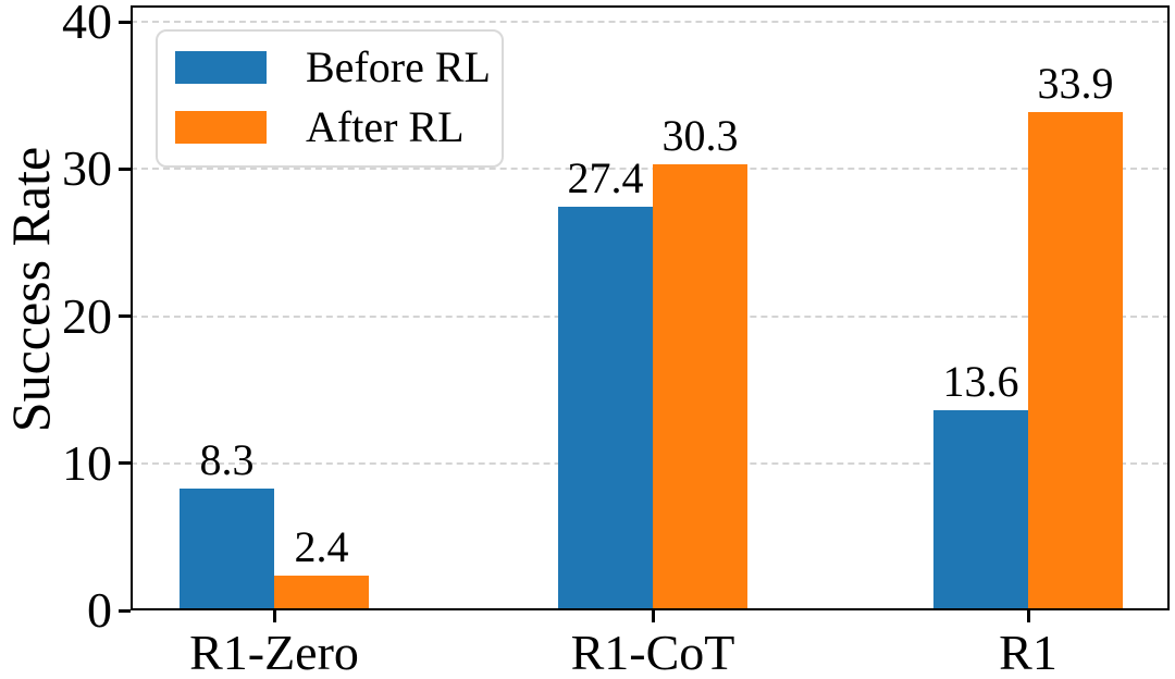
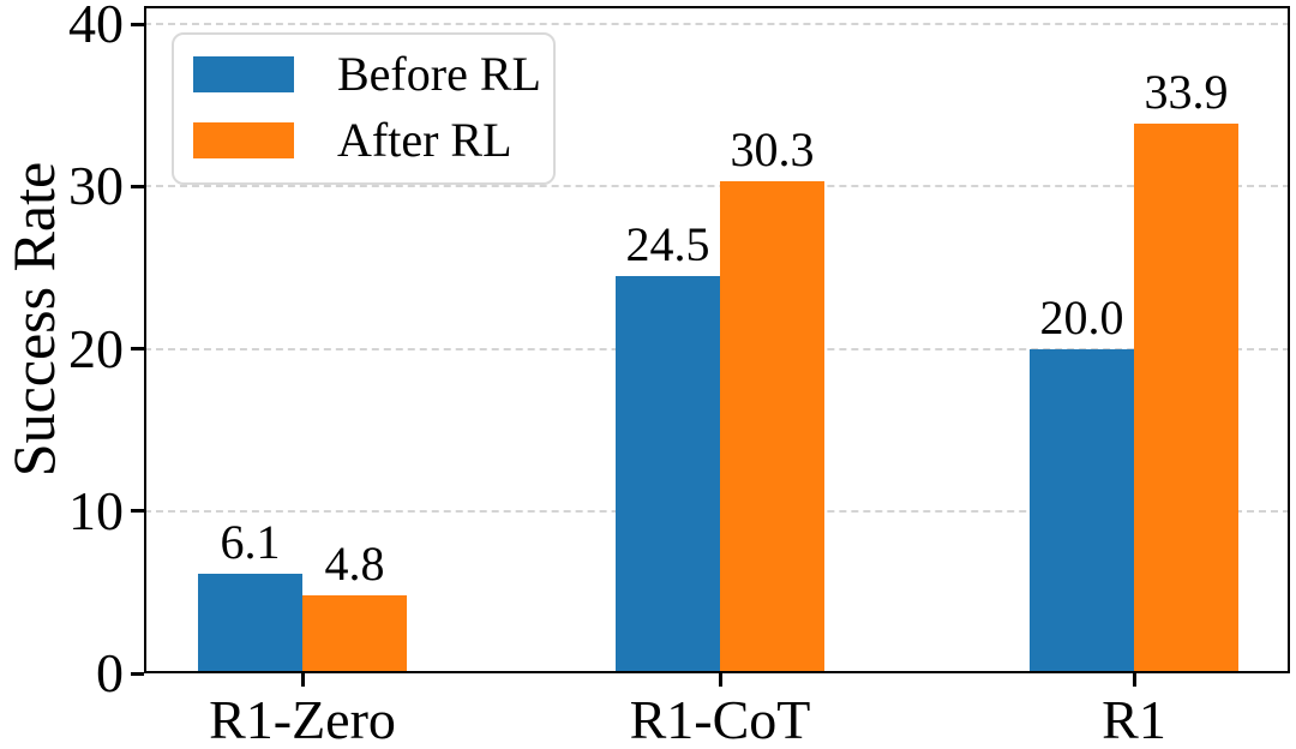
Before RL/R1-Zero: 8.3 -> 6.1
After RL/R1-Zero: 2.4 -> 4.8
Before RL/R1-CoT: 27.4 -> 24.5
Before RL/R1: 13.6 -> 20.0
